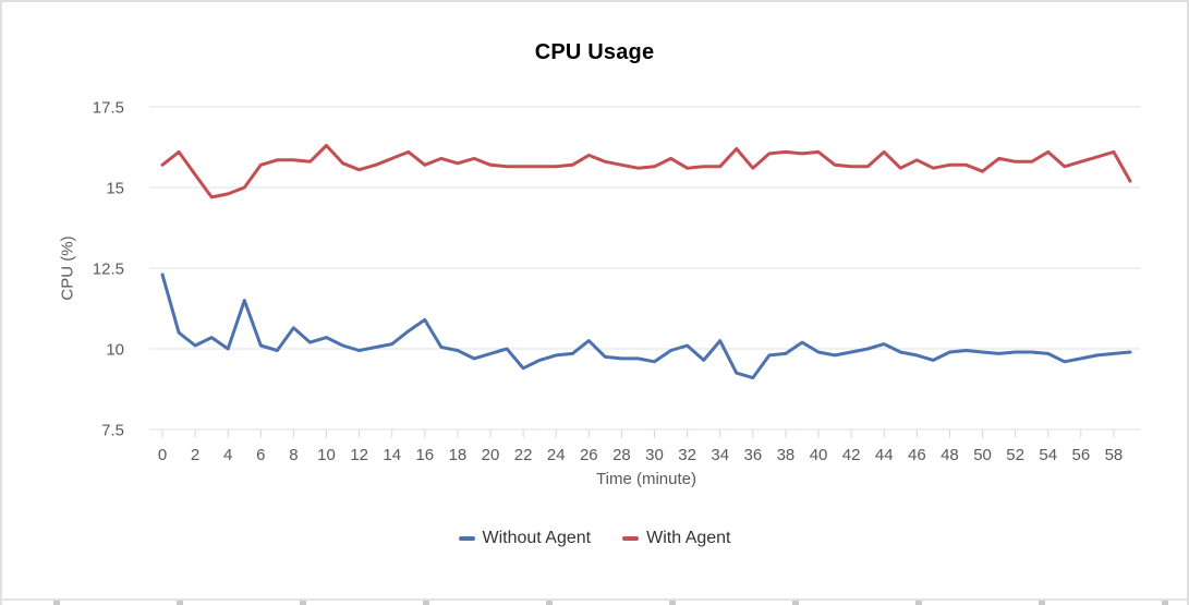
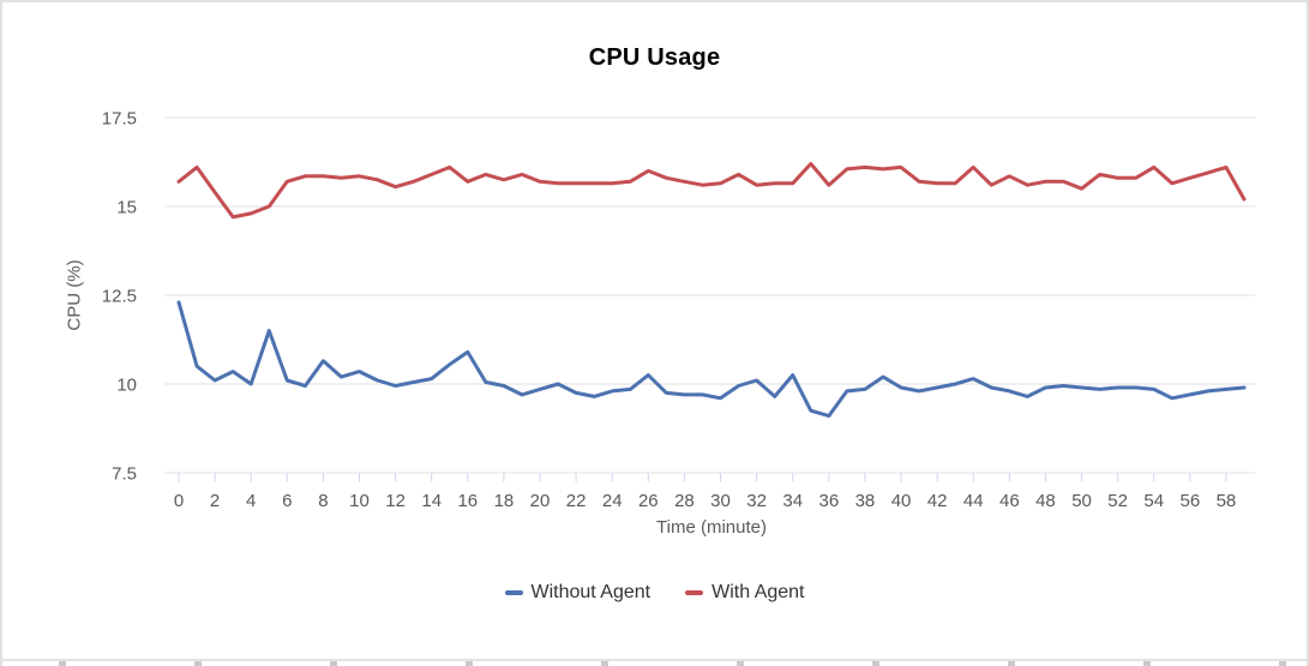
With Agent/10: 16.3 -> 15.8
Without Agent/22: 9.4 -> 9.8
